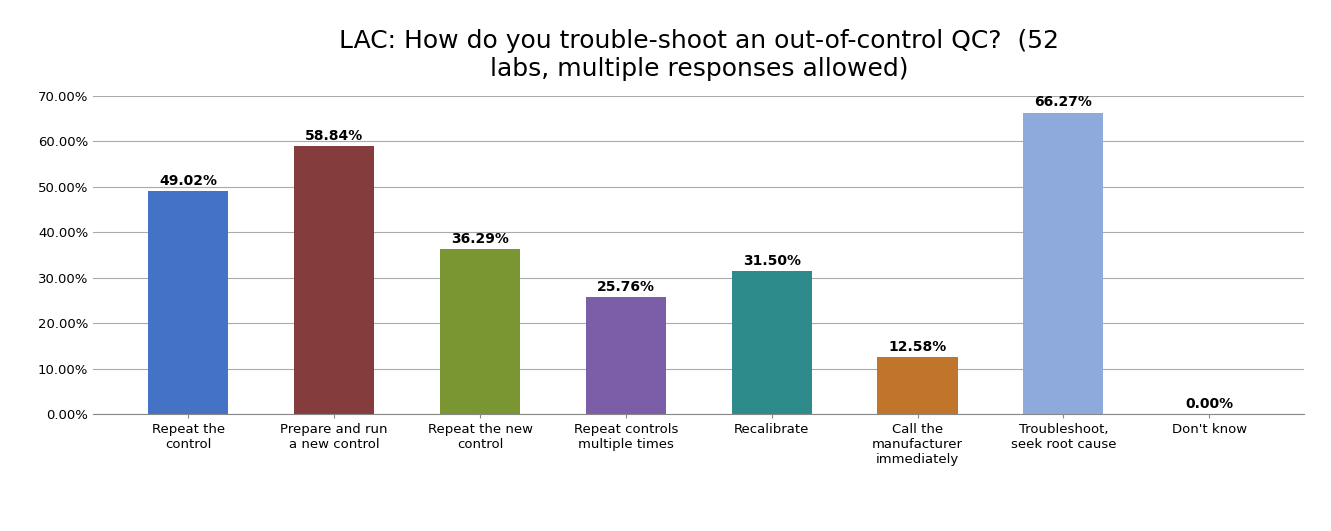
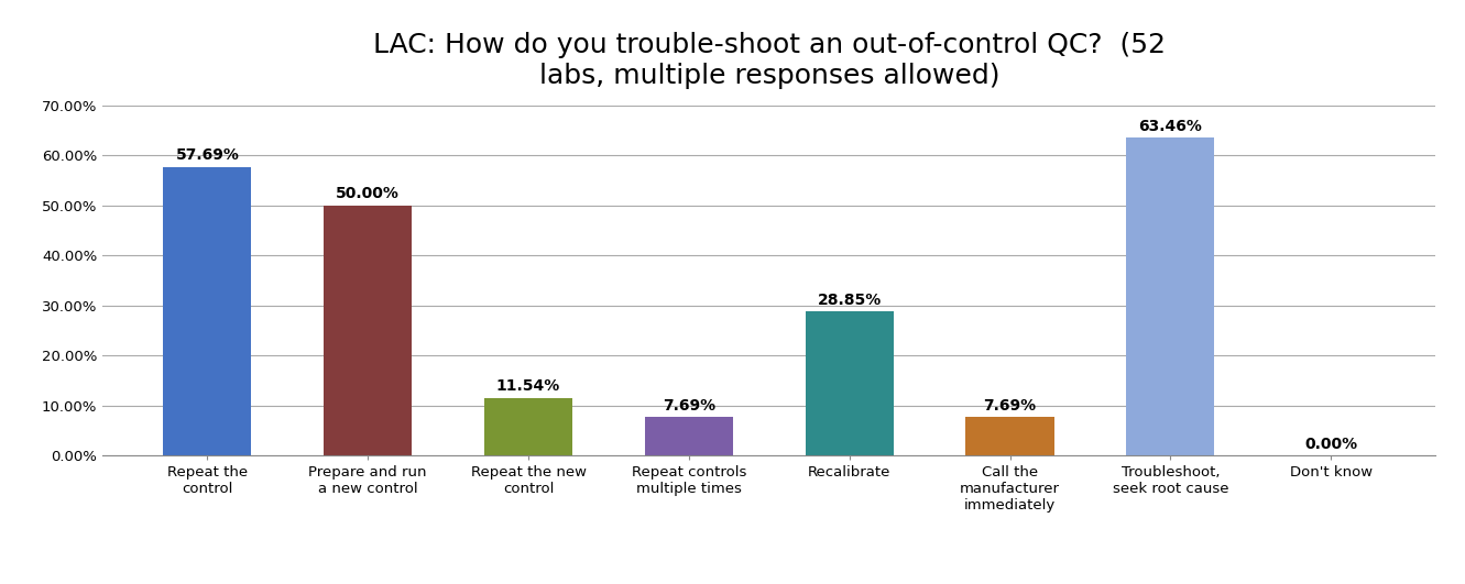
Repeat the control: 49.02% -> 57.69%
Prepare and run a new control: 58.84% -> 50.00%
Repeat the new control: 36.29% -> 11.54%
Repeat controls multiple times: 25.76% -> 7.69%
Recalibrate: 31.50% -> 28.85%
Call the manufacturer immediately: 12.58% -> 7.69%
Troubleshoot, seek root cause: 66.27% -> 63.46%
